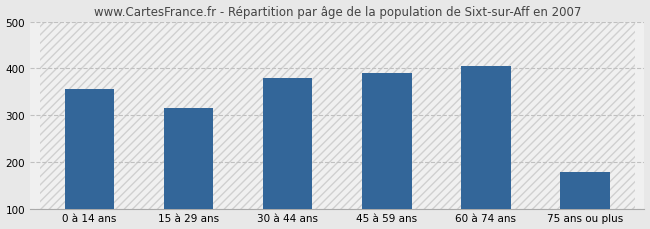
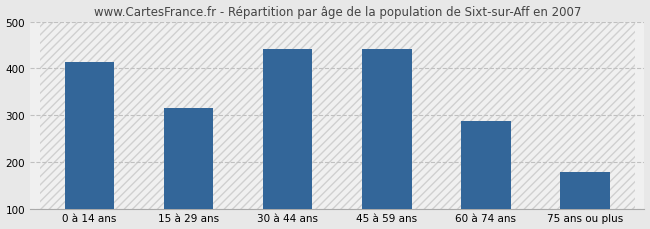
0 à 14 ans: 355 -> 413
30 à 44 ans: 380 -> 441
45 à 59 ans: 390 -> 441
60 à 74 ans: 405 -> 288
